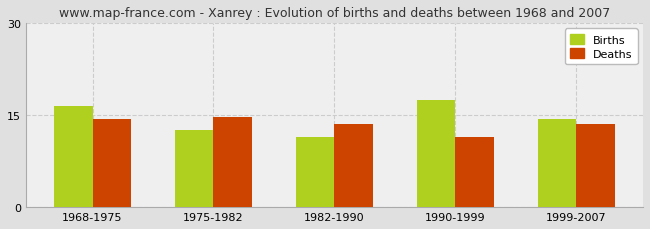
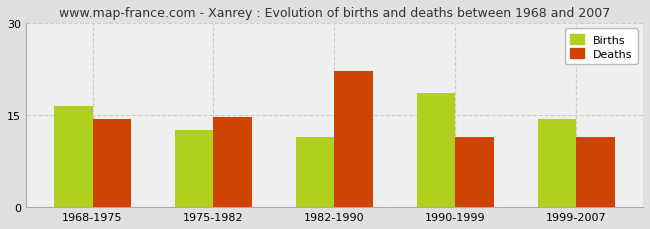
Deaths/1982-1990: 13.5 -> 22.2
Births/1990-1999: 17.5 -> 18.6
Deaths/1999-2007: 13.5 -> 11.4
